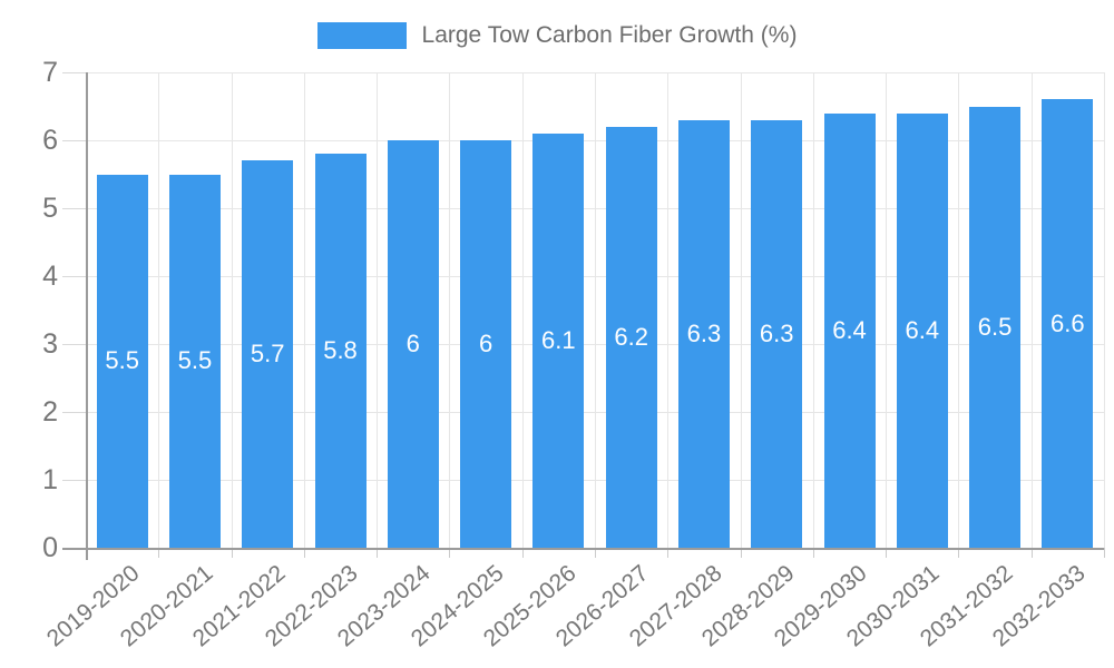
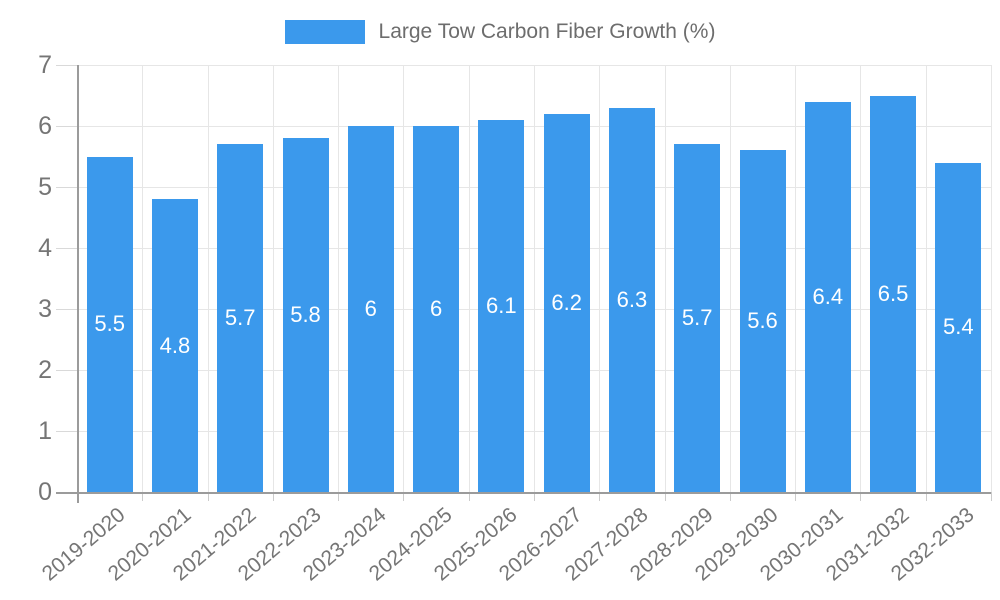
2020-2021: 5.5 -> 4.8
2028-2029: 6.3 -> 5.7
2029-2030: 6.4 -> 5.6
2032-2033: 6.6 -> 5.4
